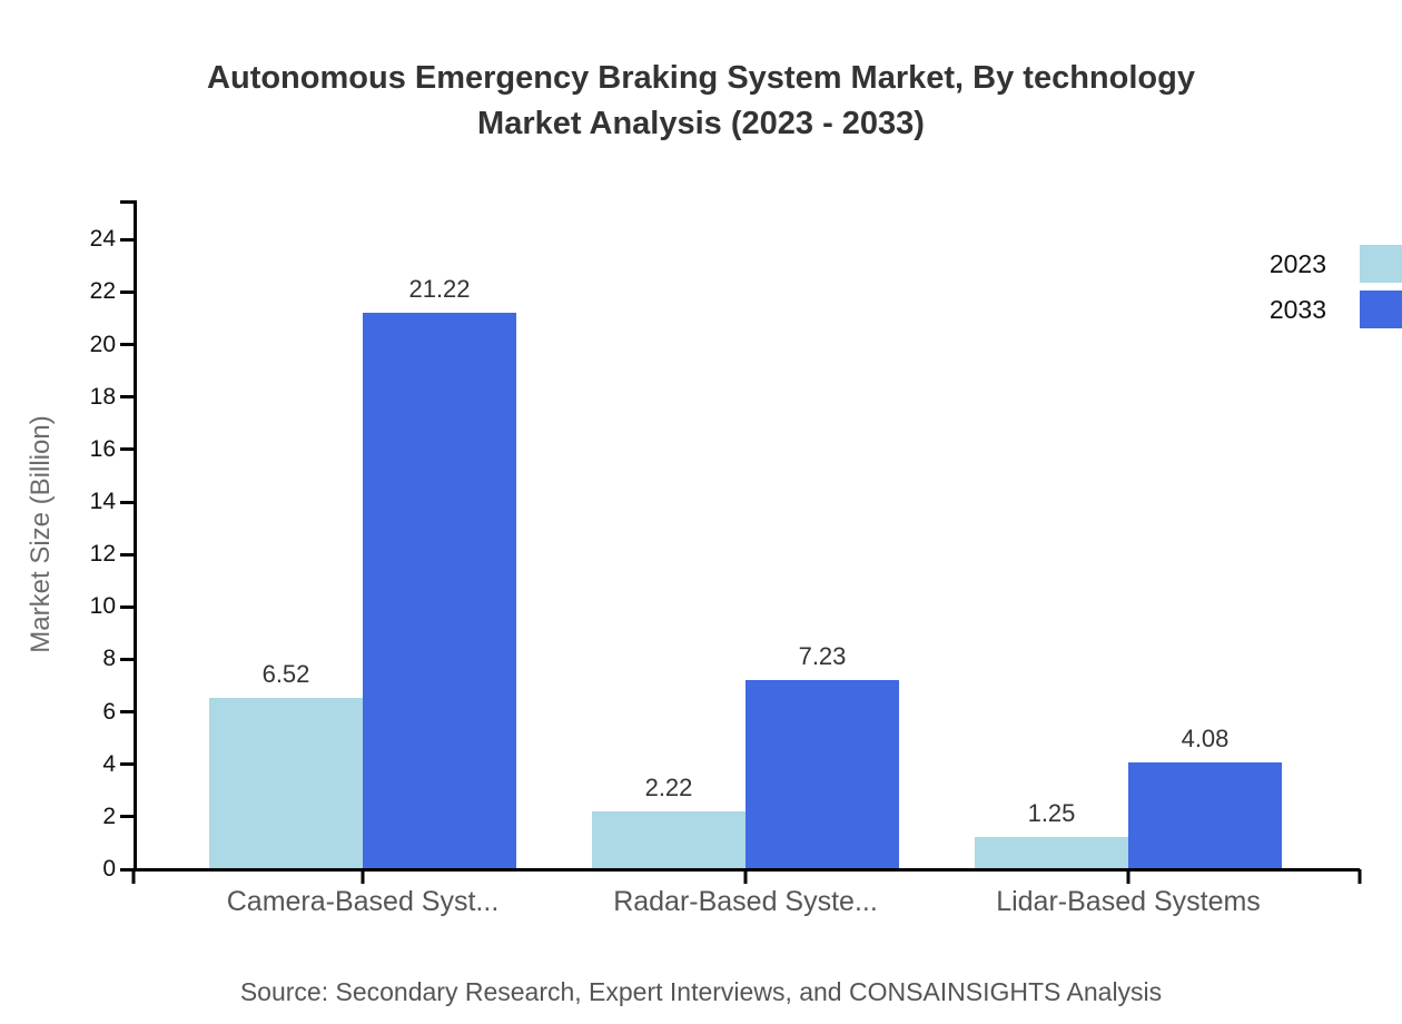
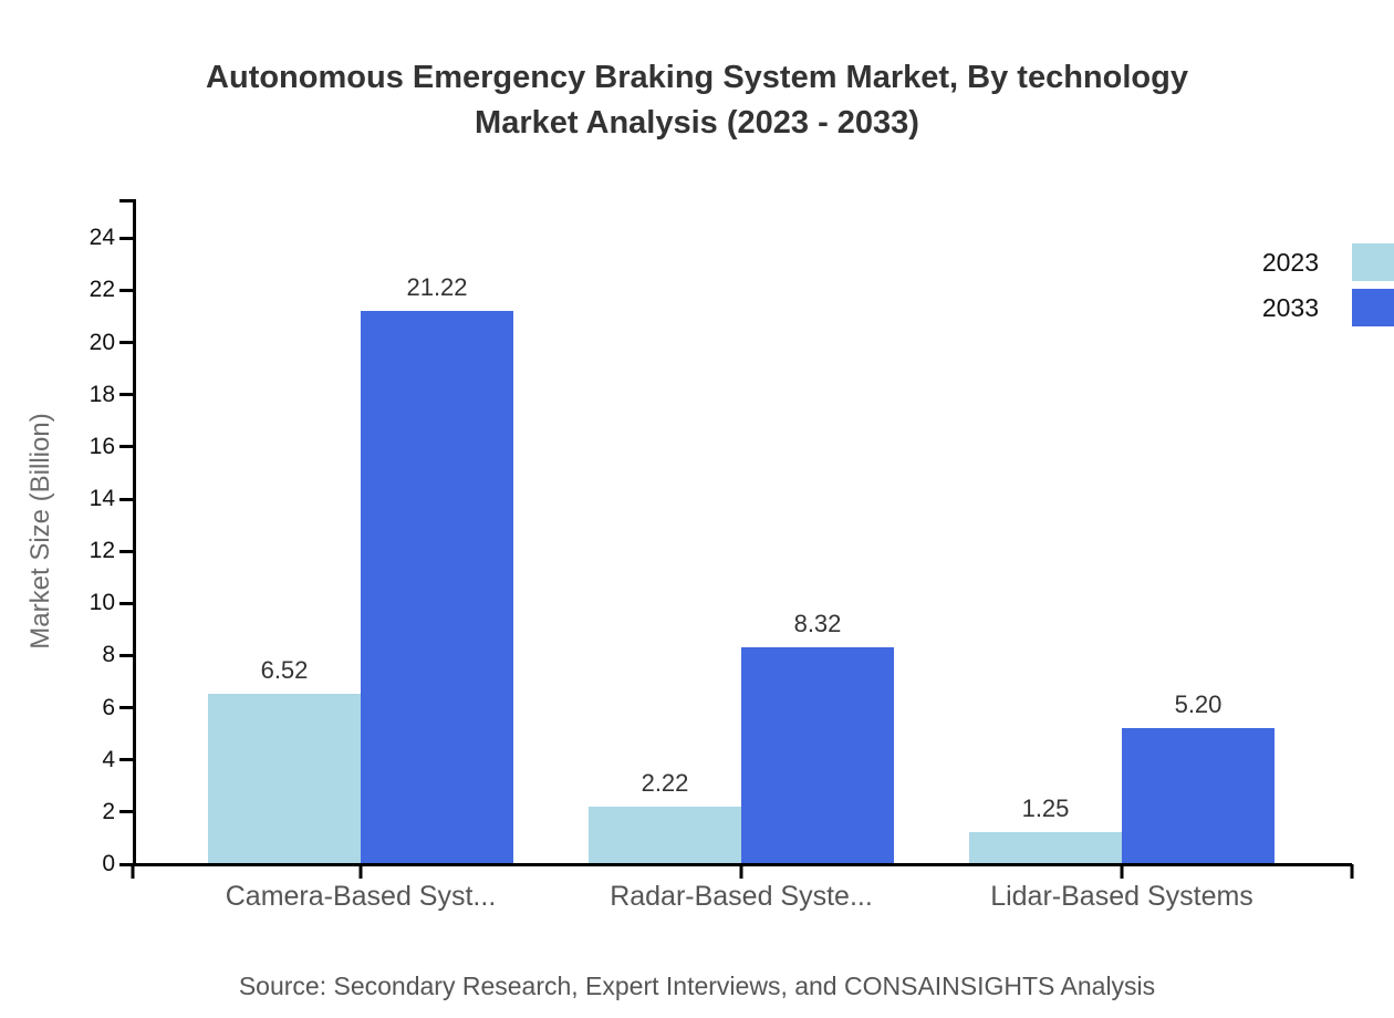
2033/Radar-Based Syste...: 7.23 -> 8.32
2033/Lidar-Based Systems: 4.08 -> 5.20
